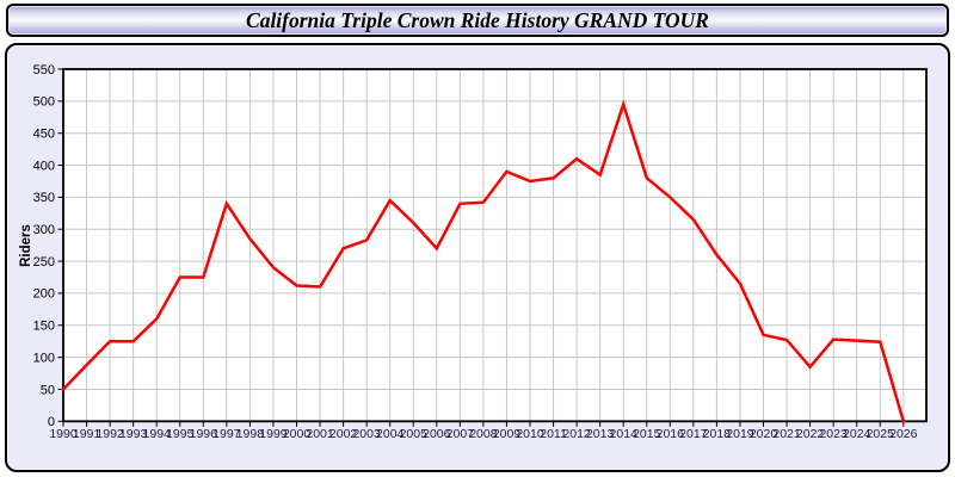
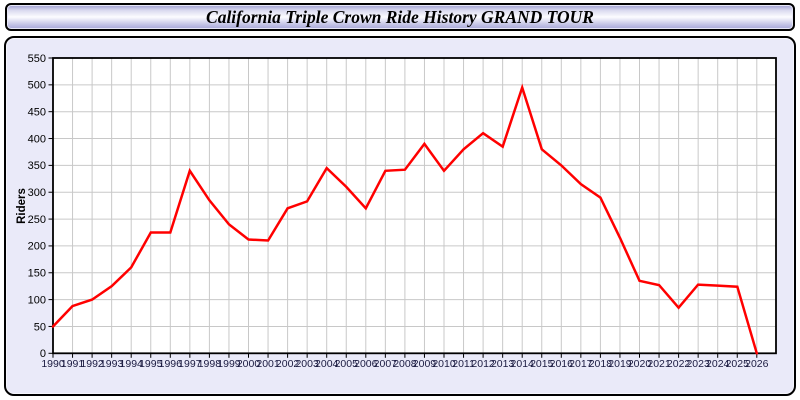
1992: 120 -> 100
2010: 380 -> 340
2018: 260 -> 290
